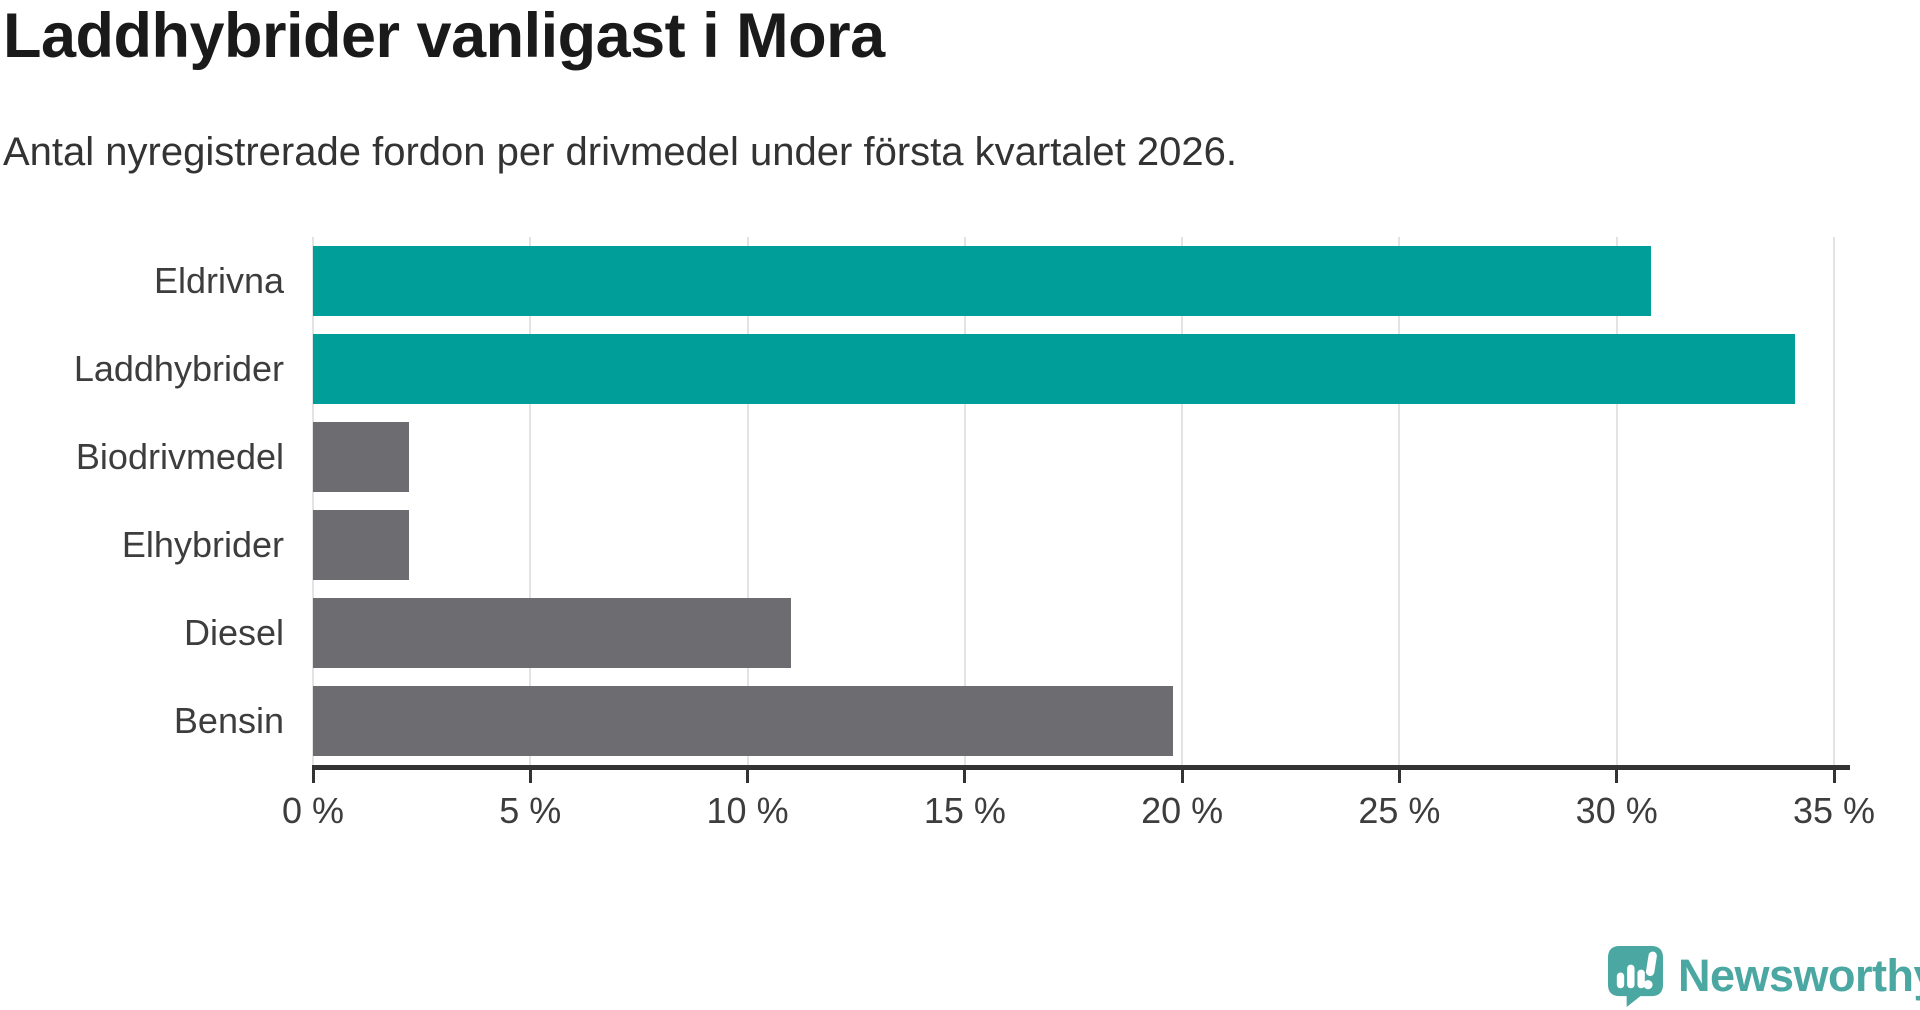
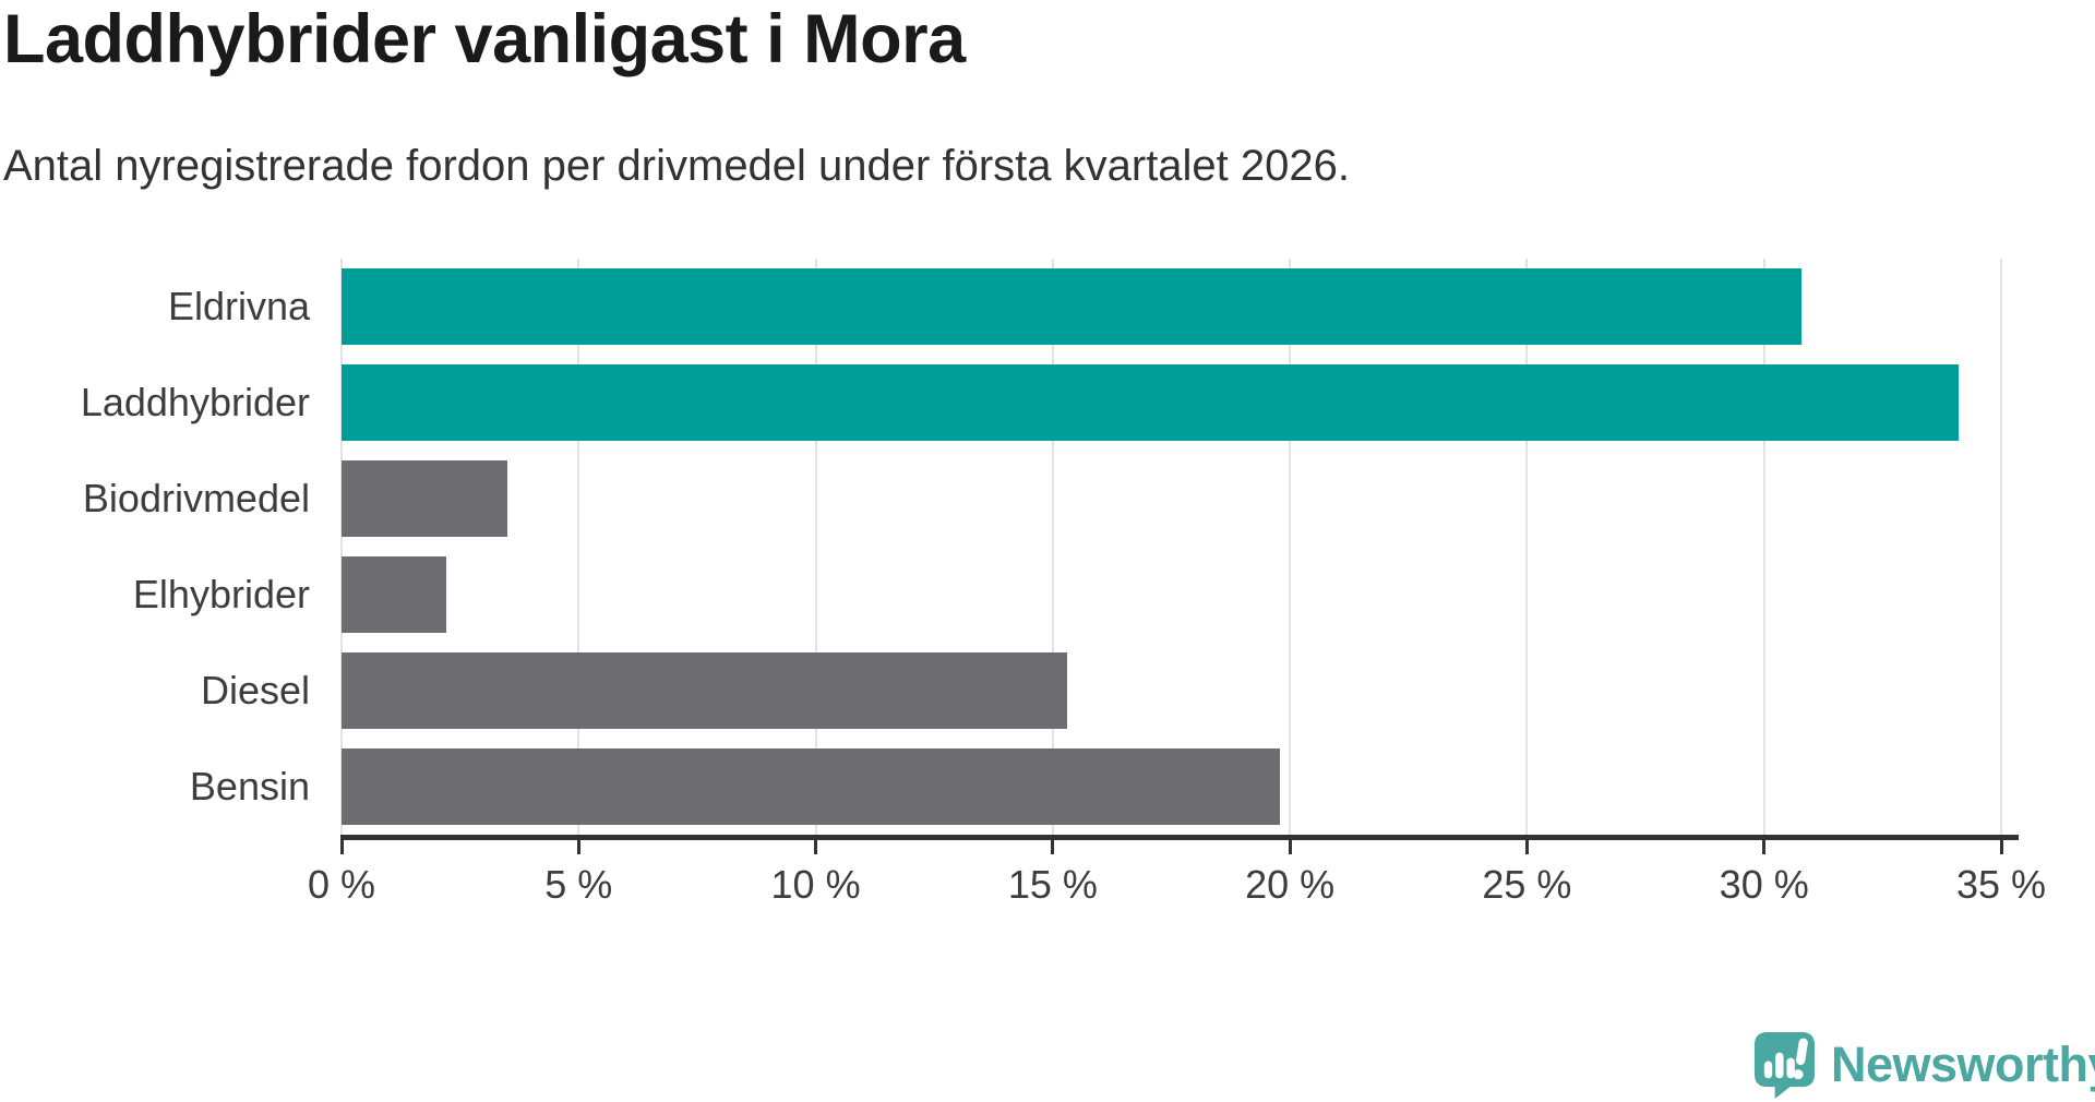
Biodrivmedel: 2.2% -> 3.5%
Diesel: 11.0% -> 15.3%
